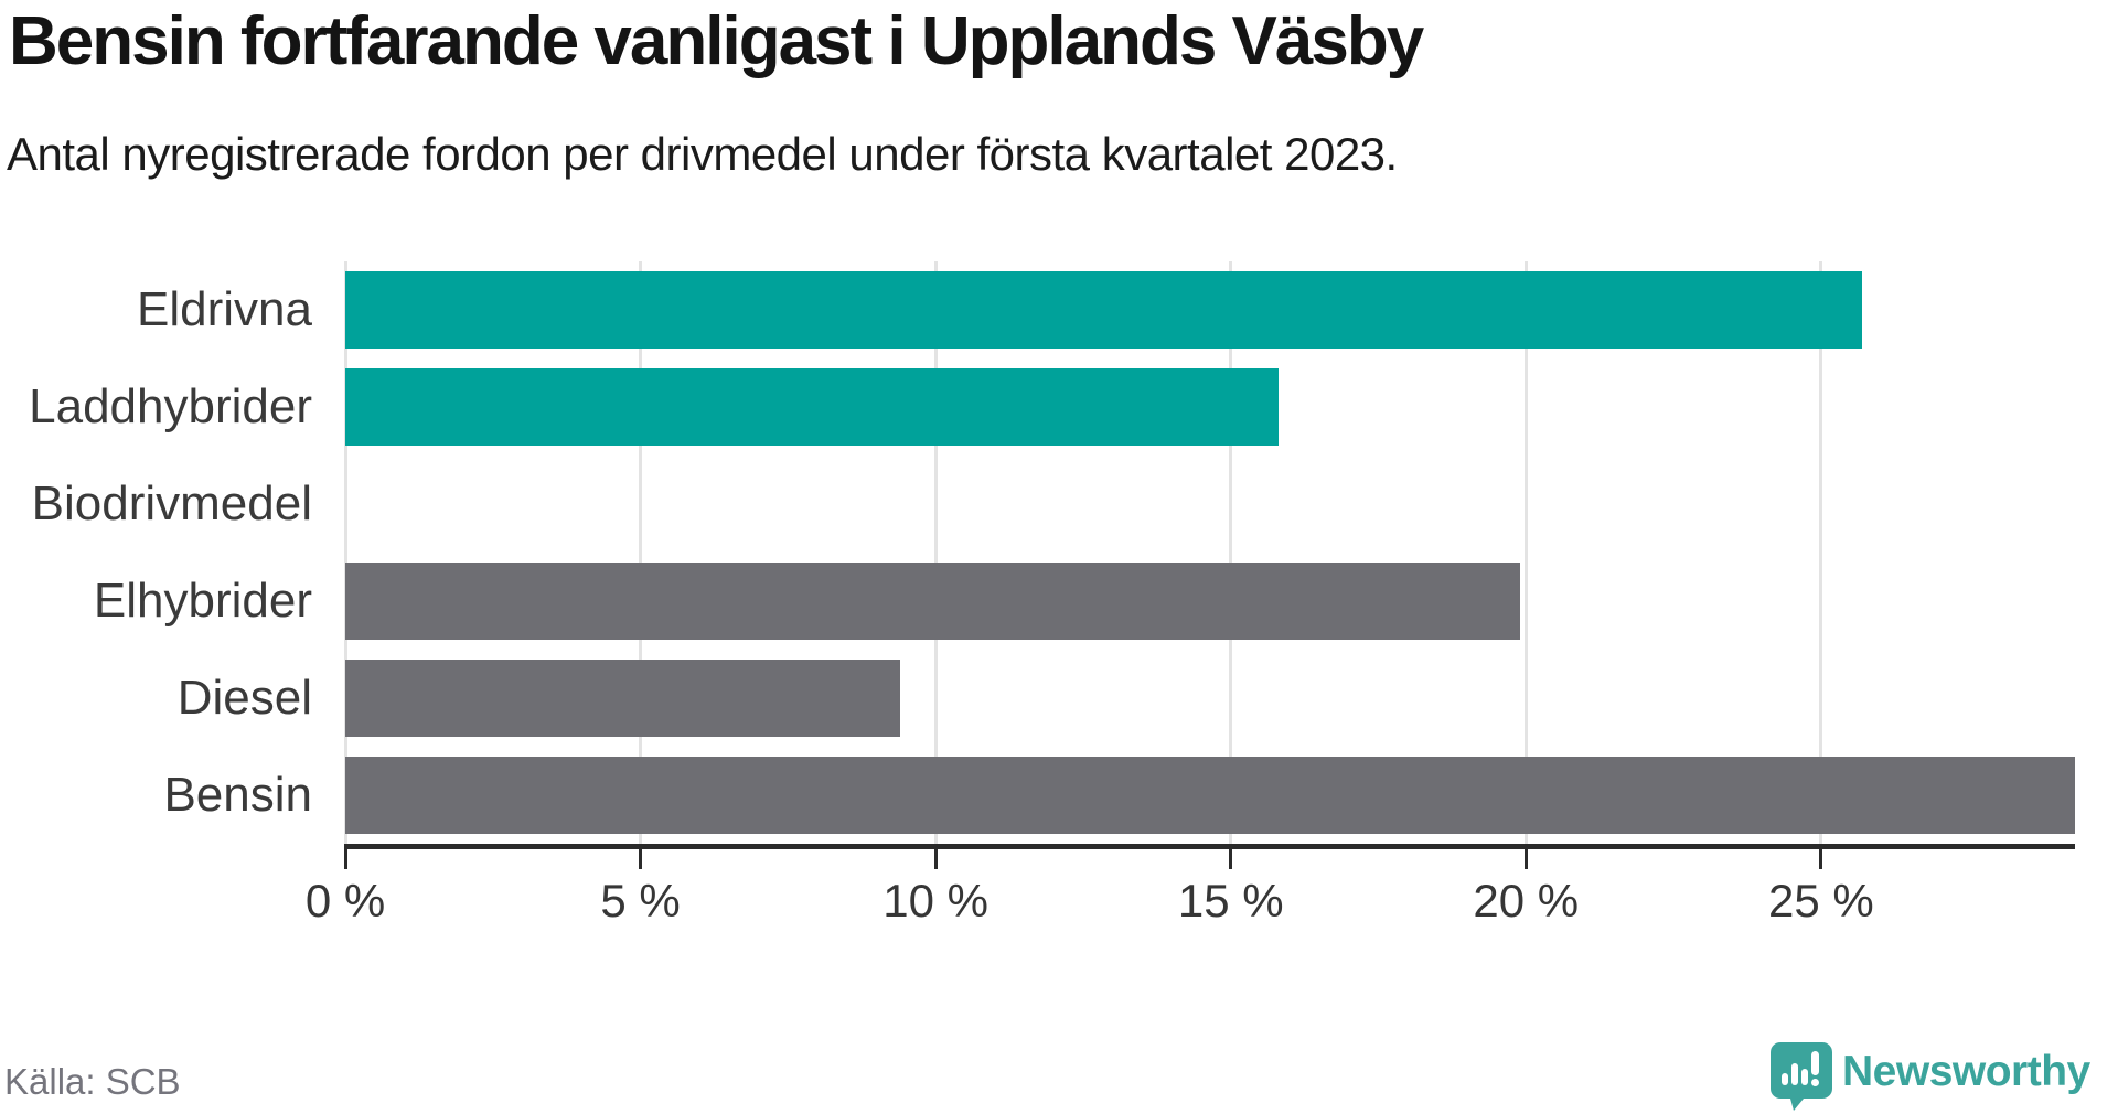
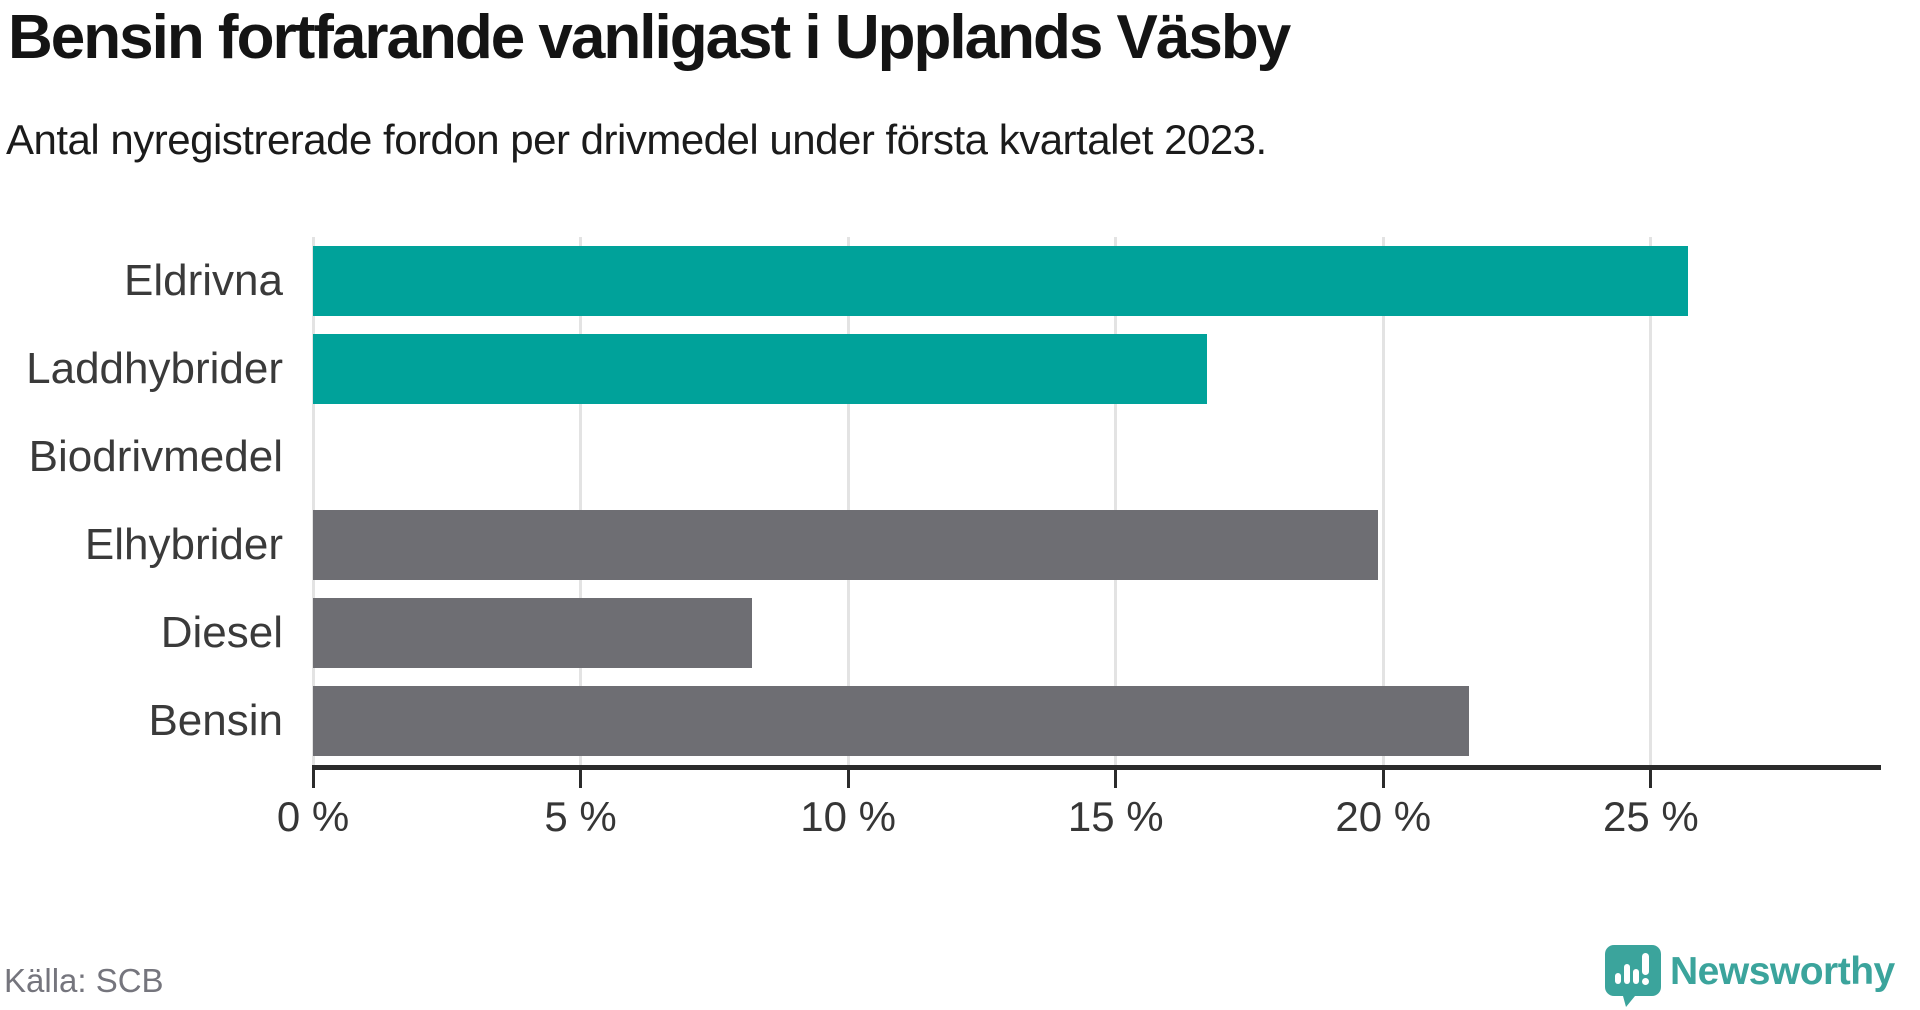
Laddhybrider: 15.8% -> 16.7%
Diesel: 9.4% -> 8.2%
Bensin: 29.3% -> 21.6%
